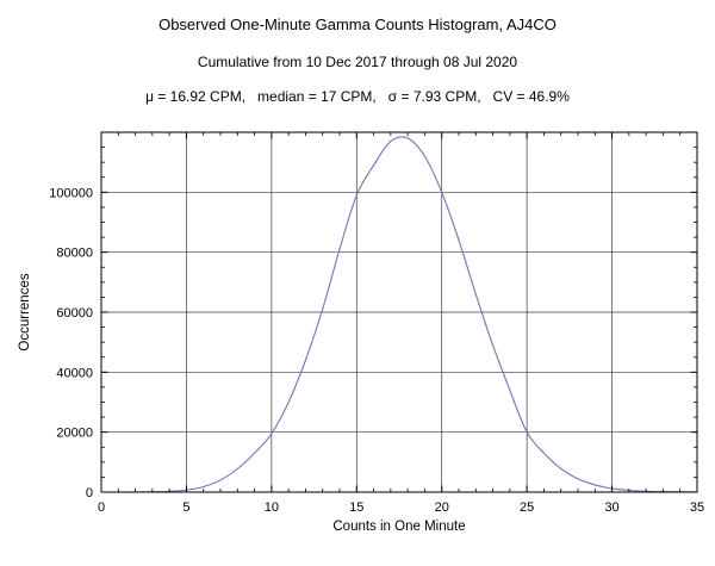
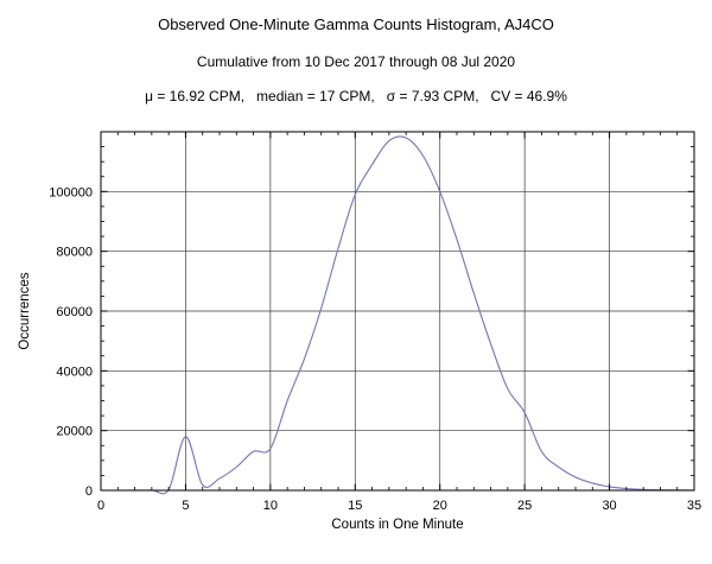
5: 1000 -> 18000
10: 20000 -> 14000
25: 20000 -> 26000
